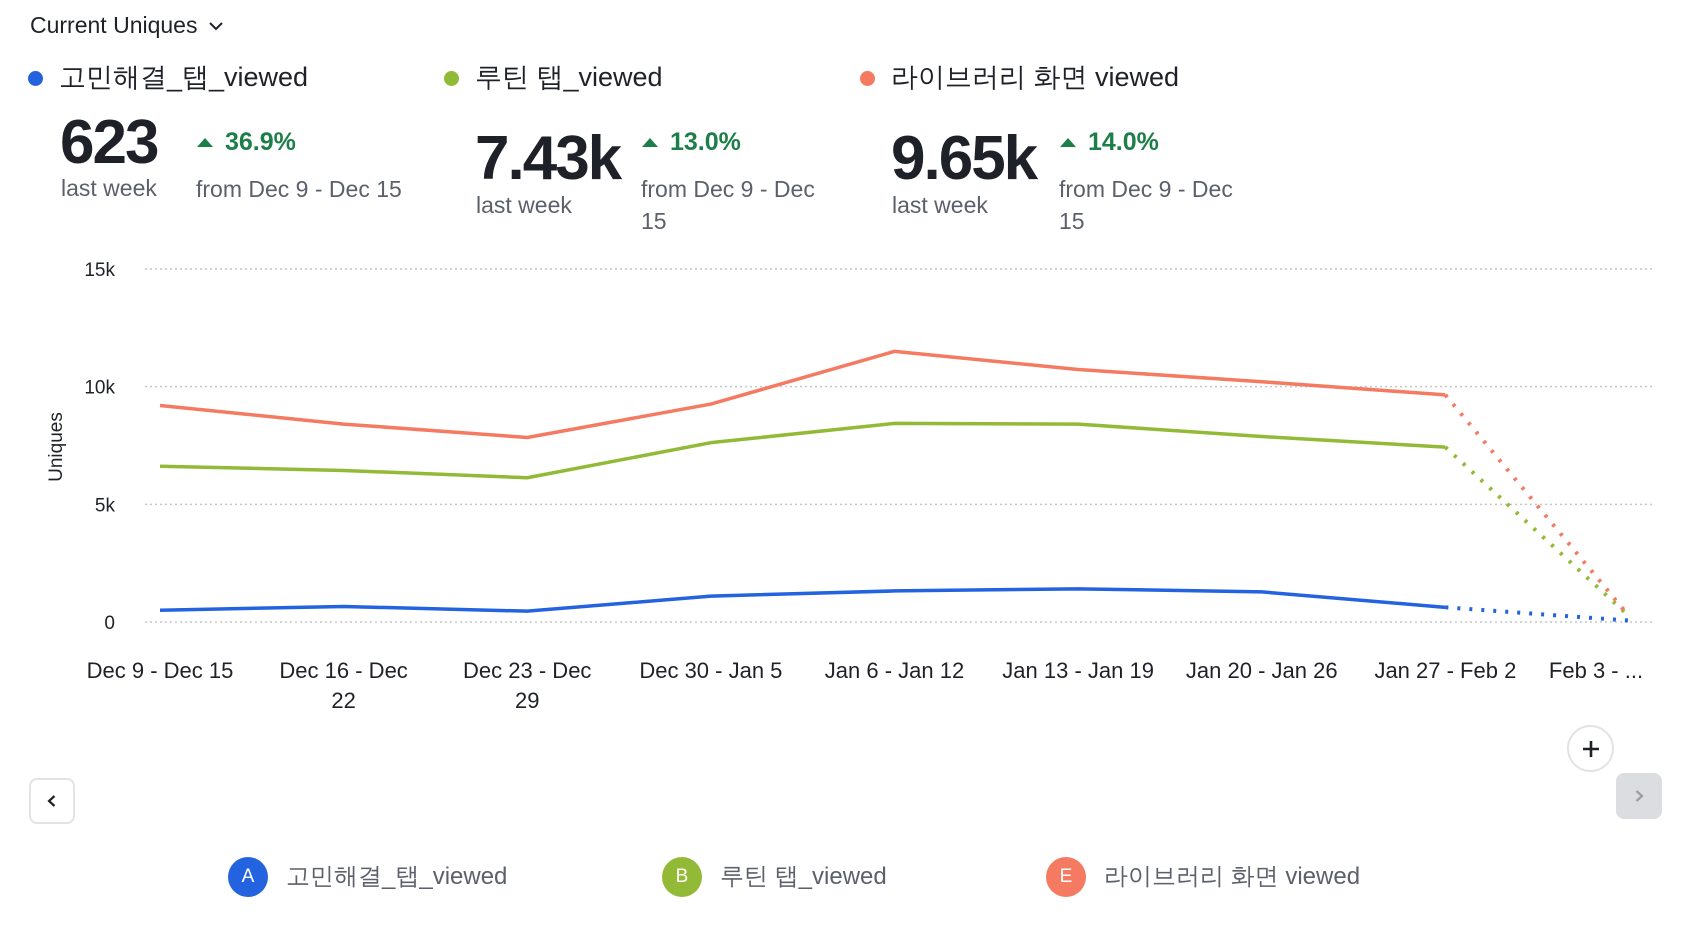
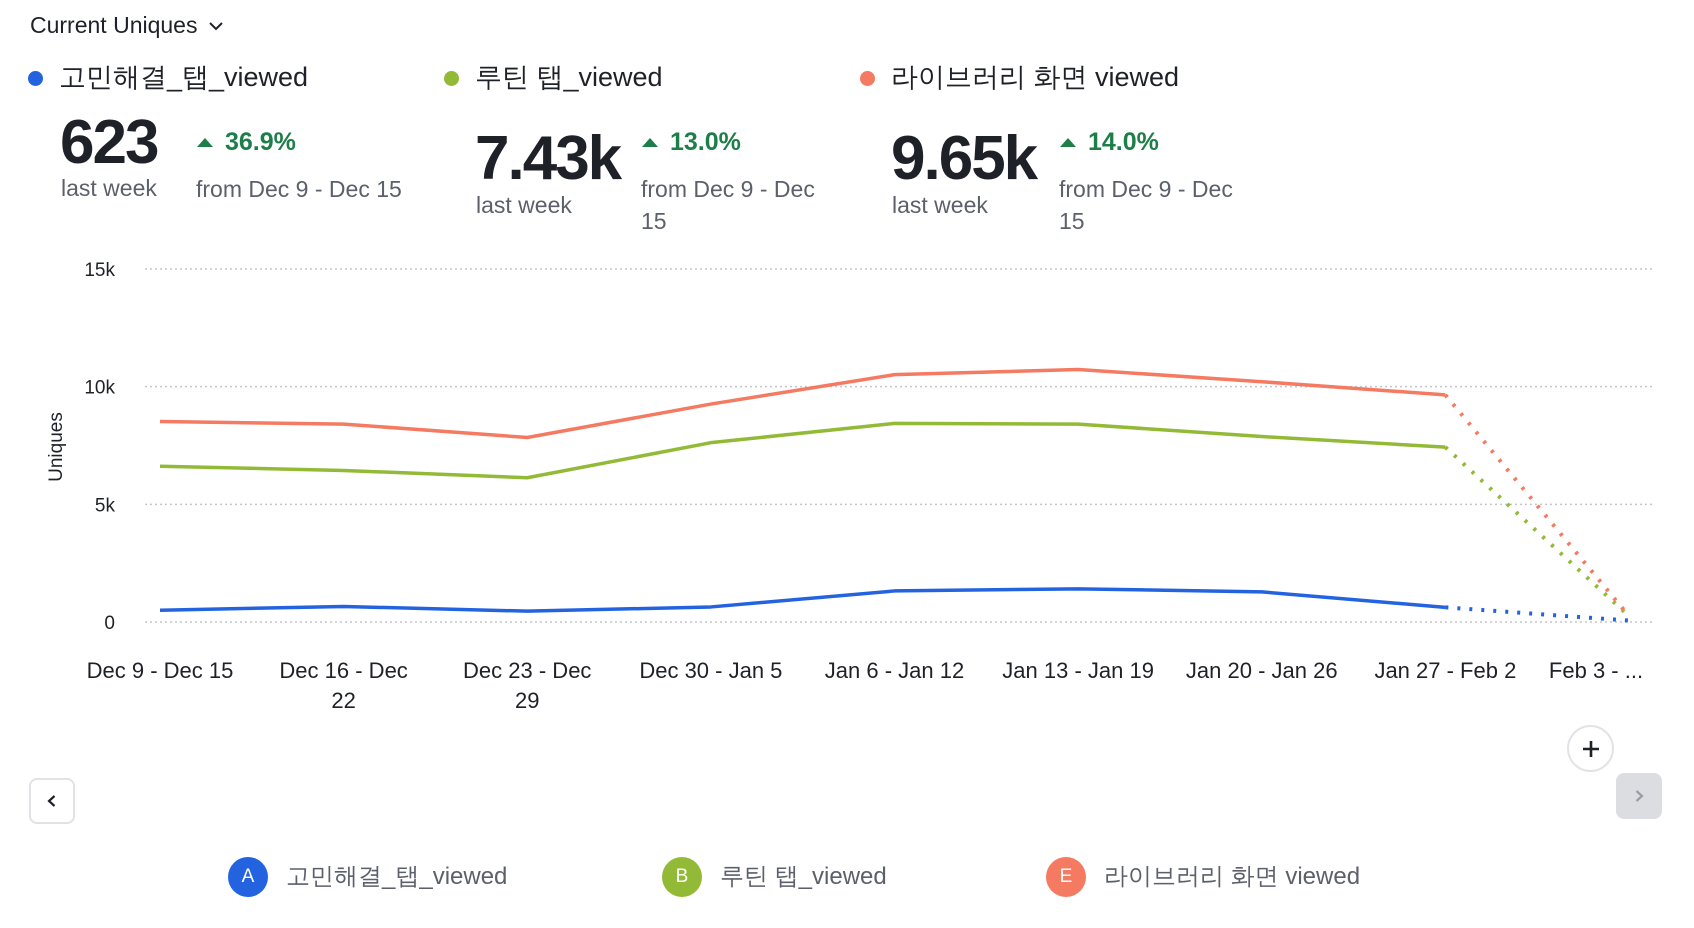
라이브러리 화면 viewed/Dec 9 - Dec 15: 9.2k -> 8.5k
고민해결_탭_viewed/Dec 30 - Jan 5: 1.1k -> 0.6k
라이브러리 화면 viewed/Jan 6 - Jan 12: 11.5k -> 10.5k
